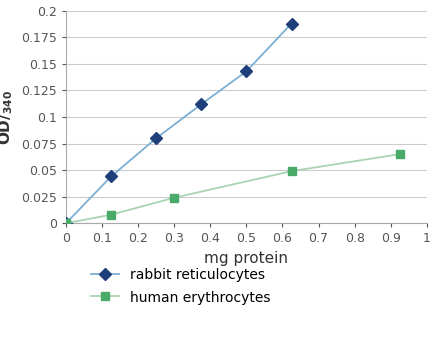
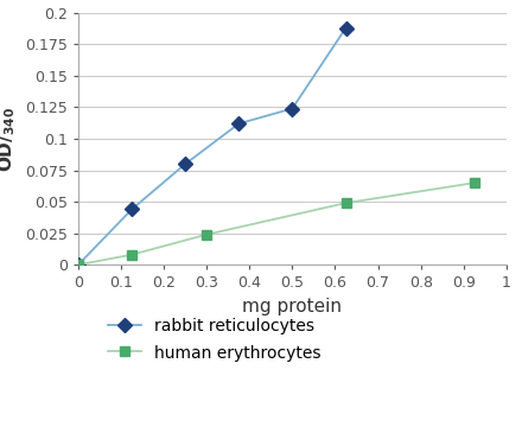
rabbit reticulocytes/0.5: 0.143 -> 0.124
